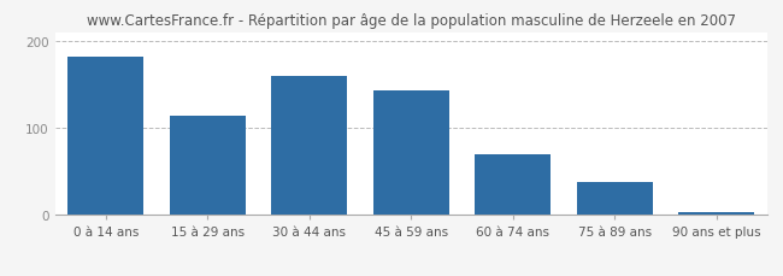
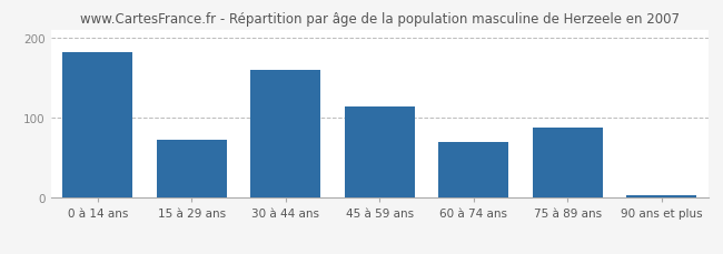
15 à 29 ans: 114 -> 72
45 à 59 ans: 143 -> 114
75 à 89 ans: 38 -> 88
